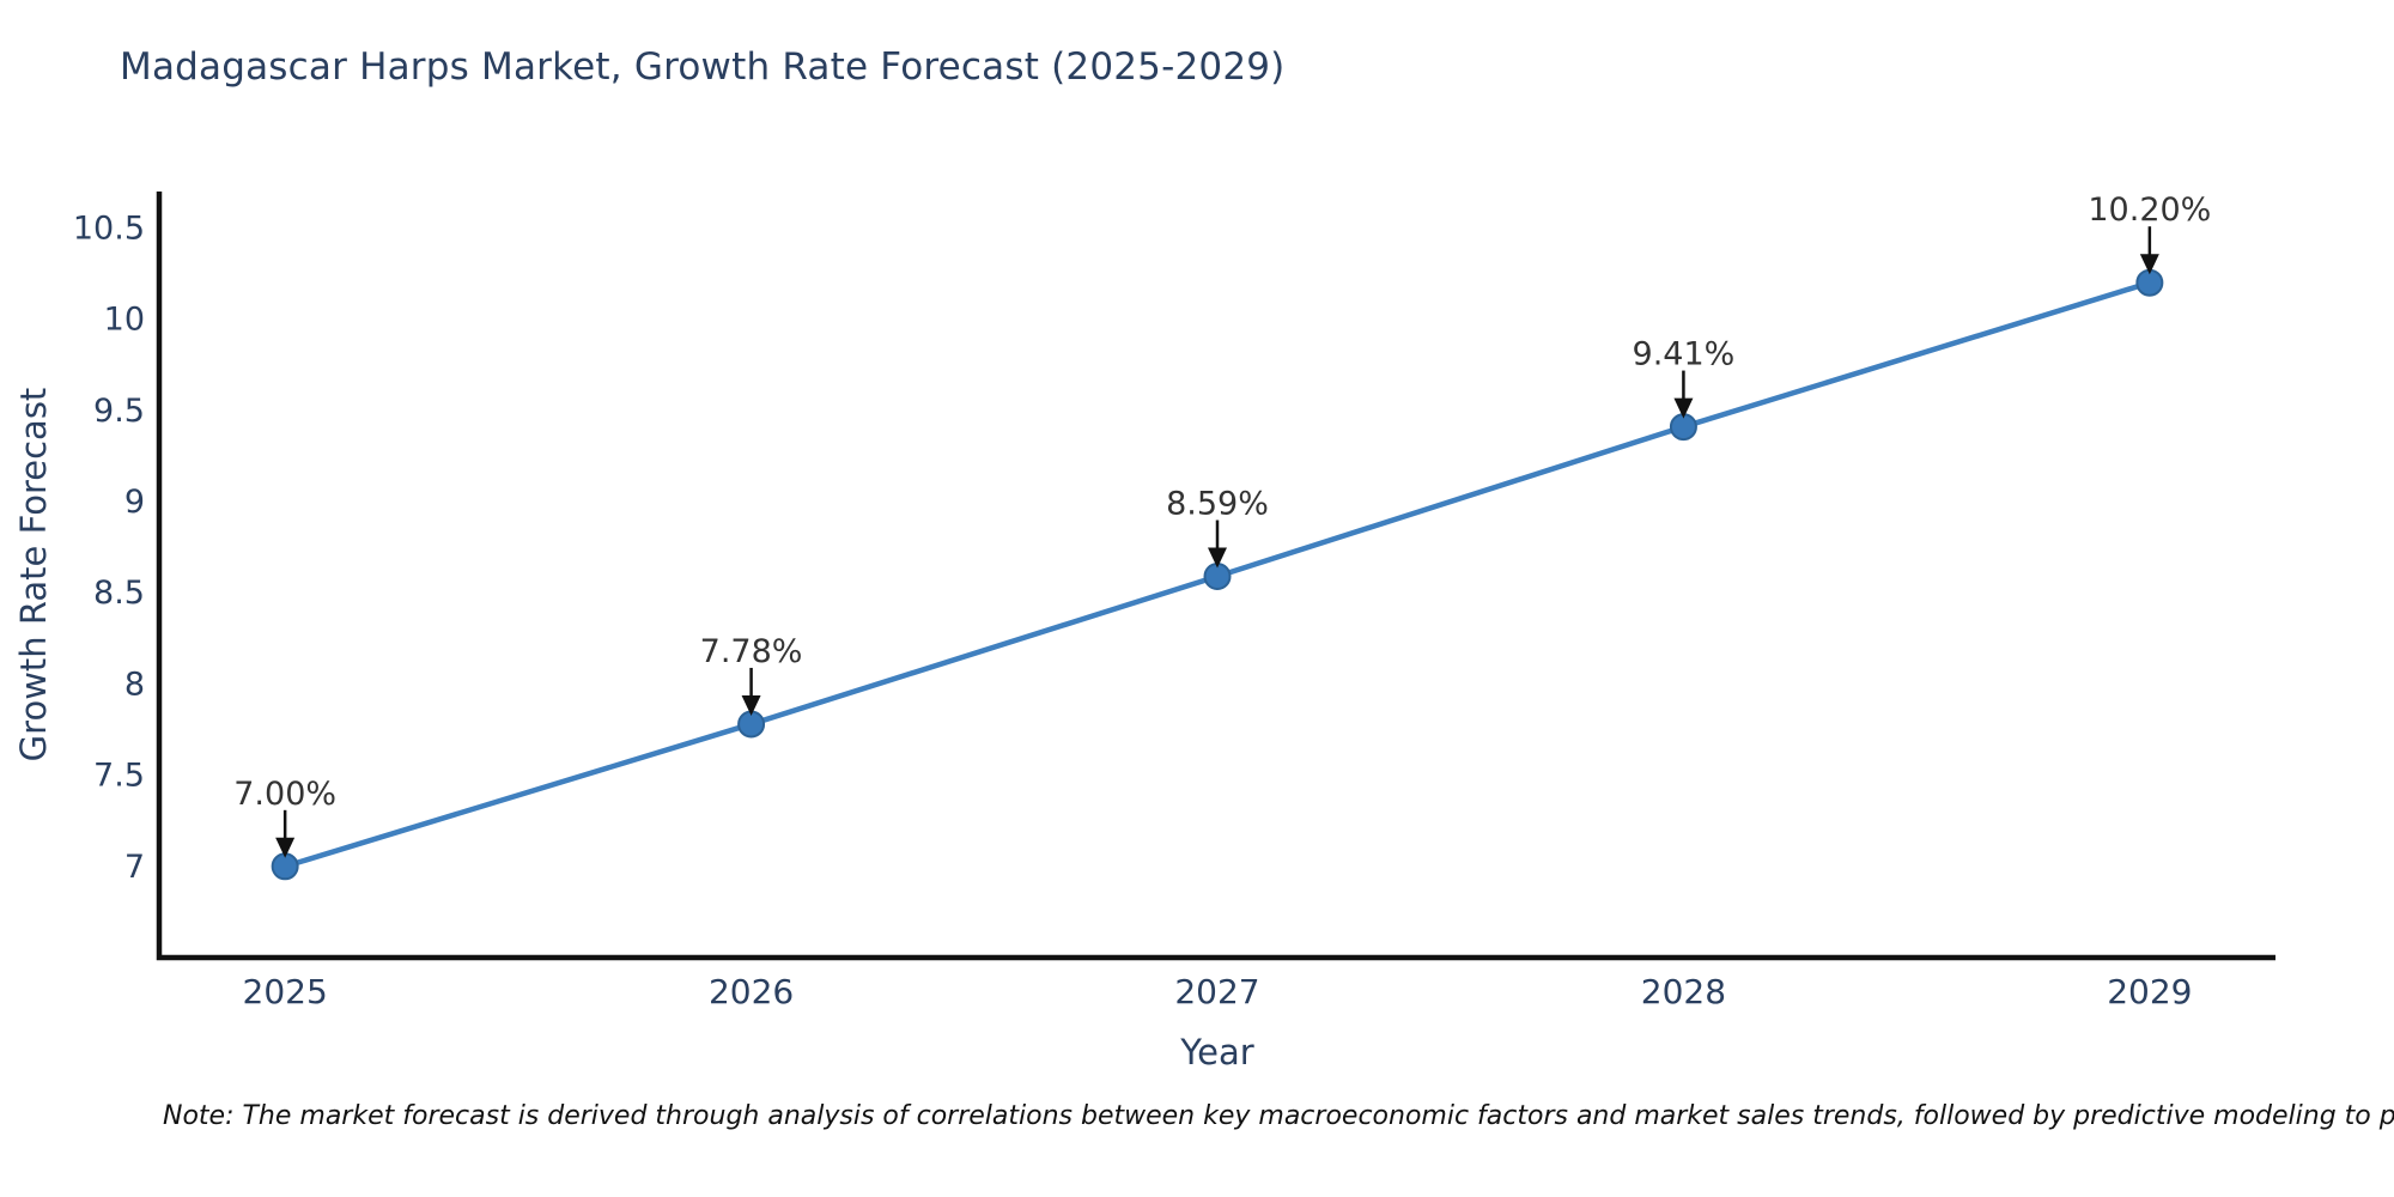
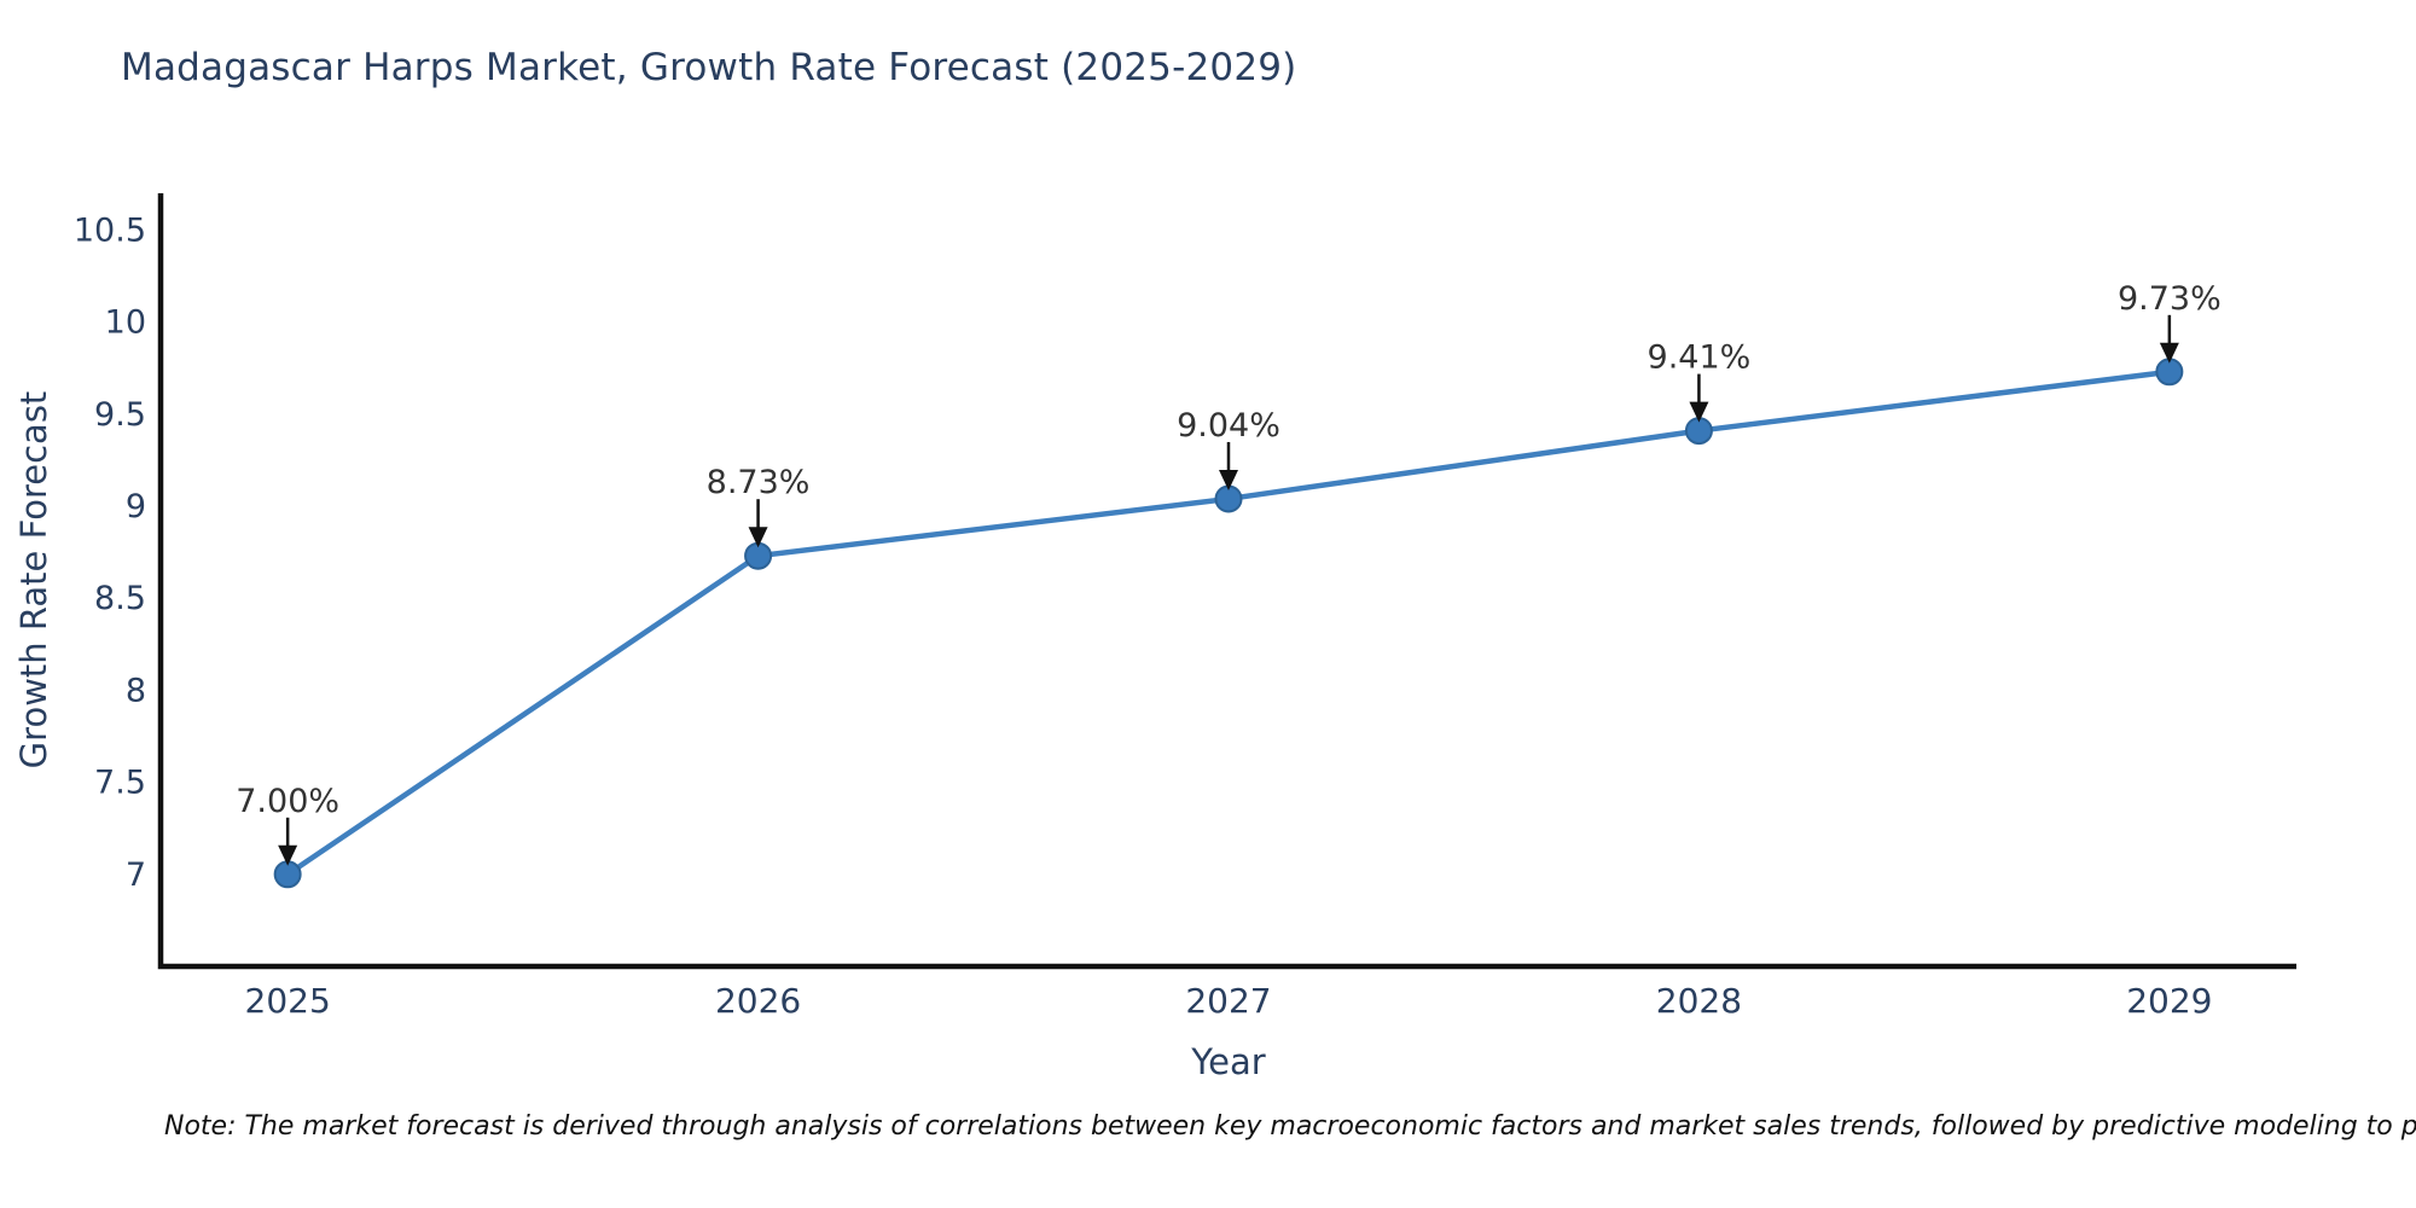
2026: 7.78% -> 8.73%
2027: 8.59% -> 9.04%
2029: 10.20% -> 9.73%
